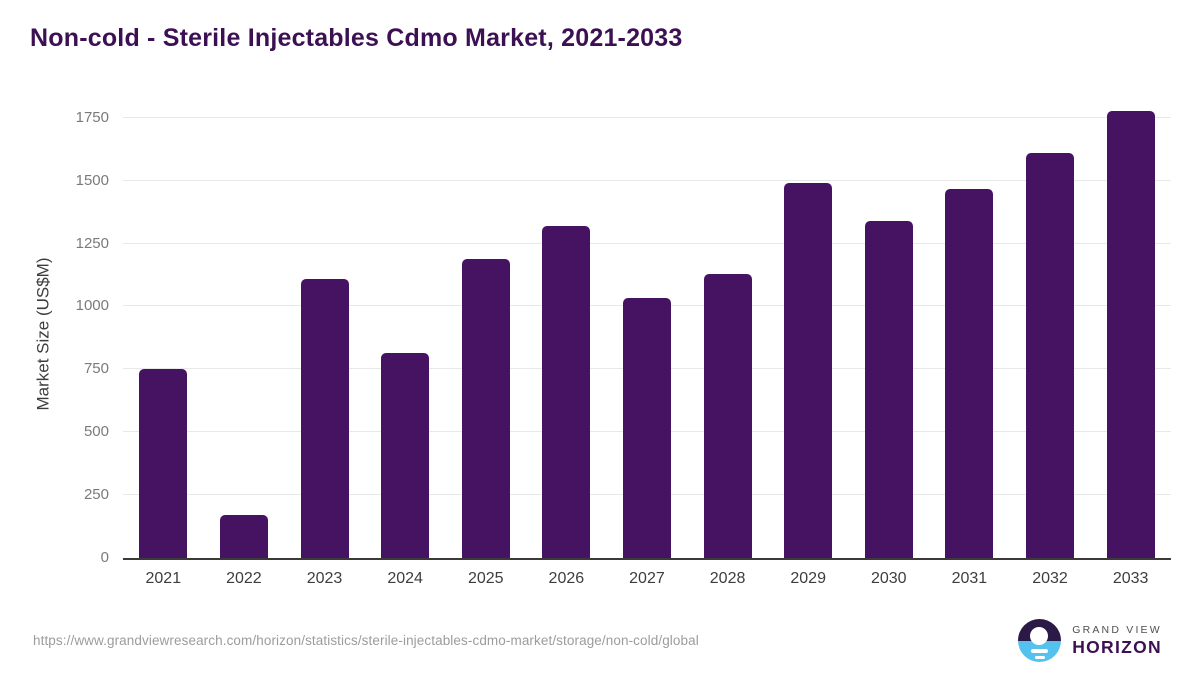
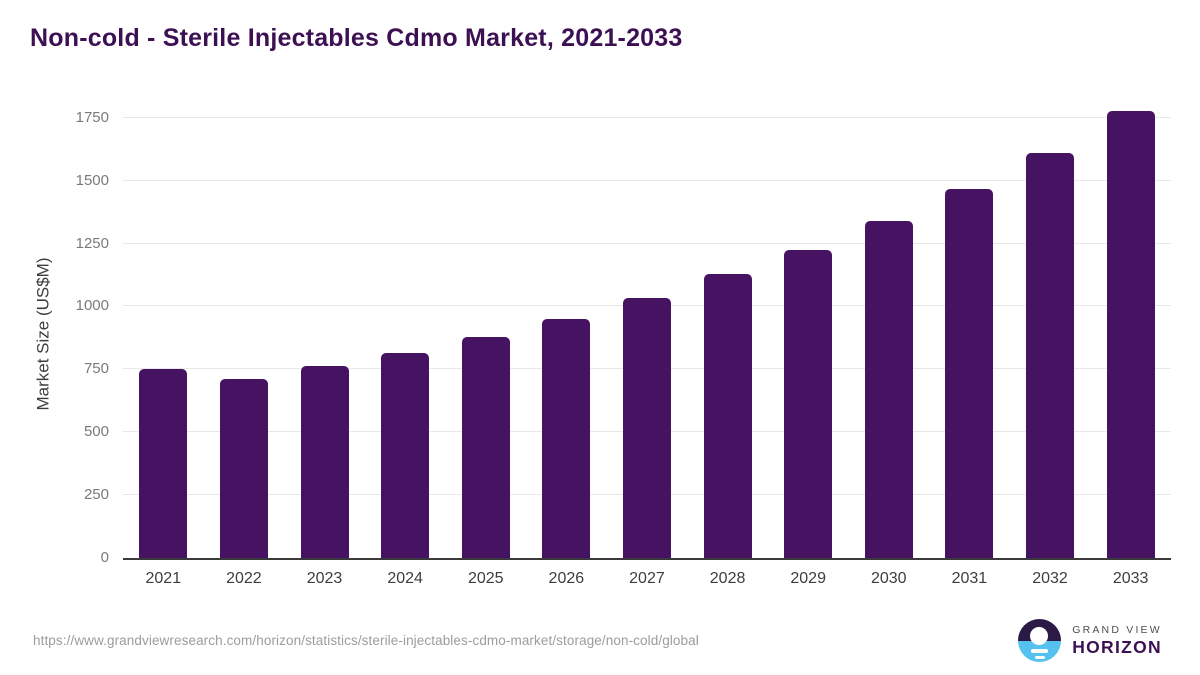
2022: 170 -> 710
2023: 1110 -> 760
2025: 1190 -> 880
2026: 1320 -> 950
2029: 1490 -> 1230
